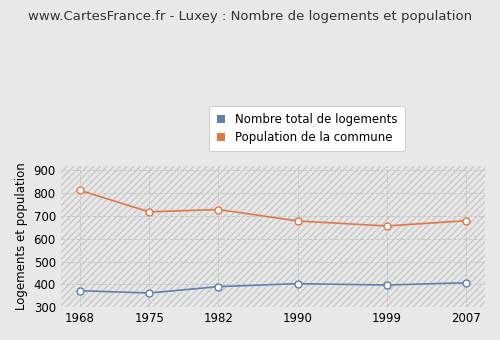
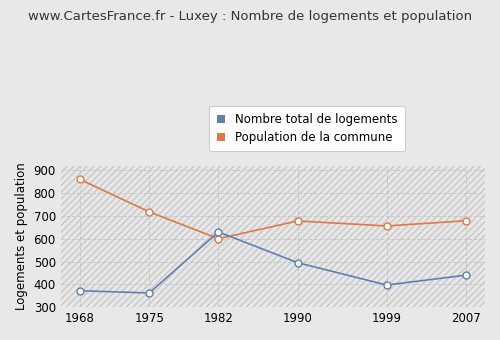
Population de la commune/1968: 812 -> 860
Nombre total de logements/1982: 390 -> 630
Population de la commune/1982: 728 -> 600
Nombre total de logements/1990: 403 -> 495
Nombre total de logements/2007: 407 -> 440
